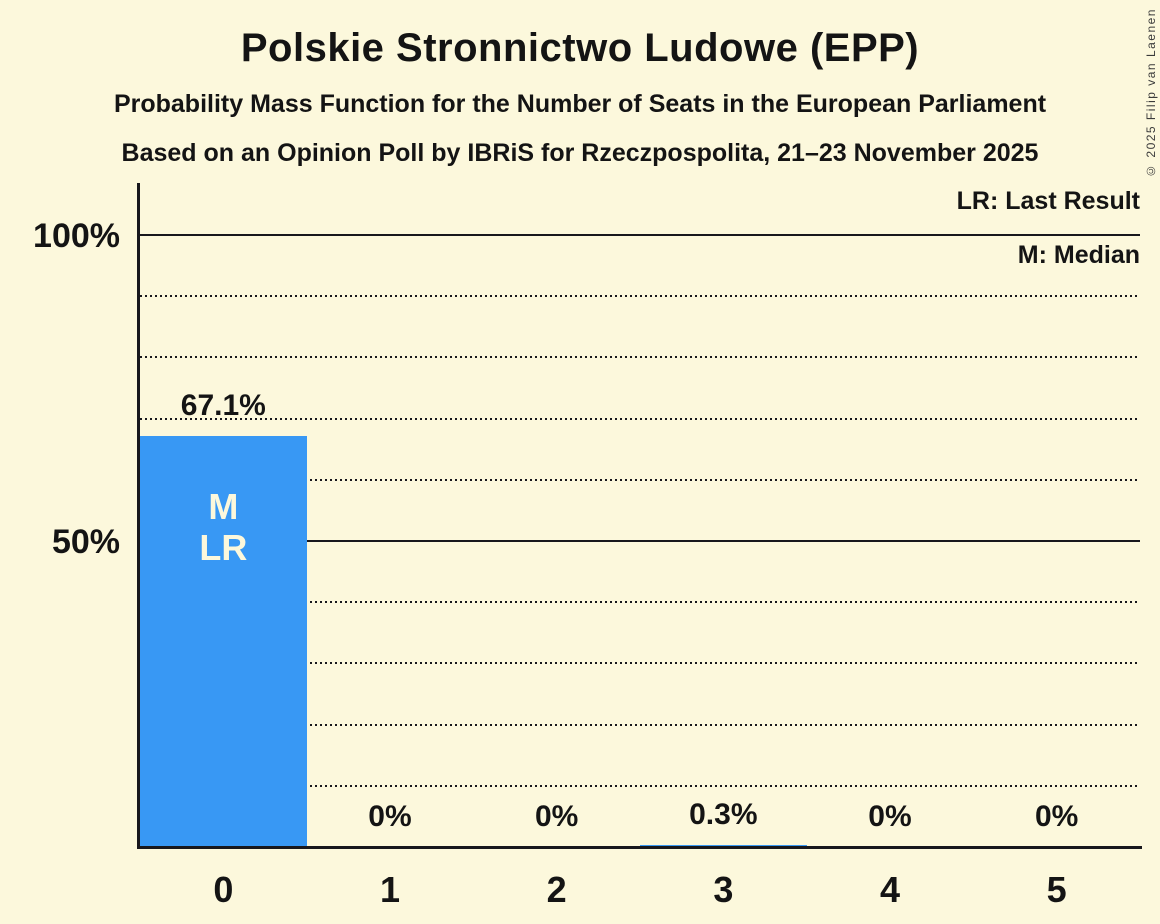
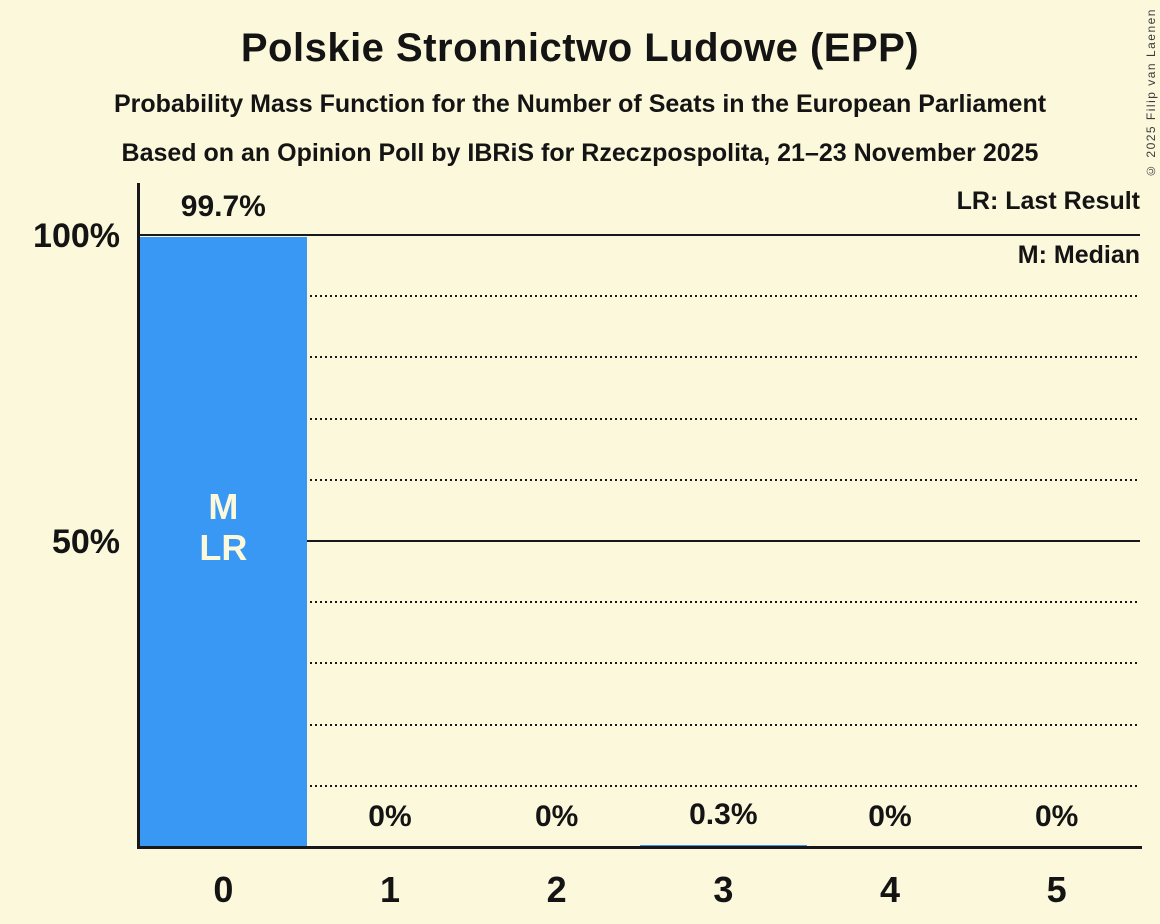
0: 67.1% -> 99.7%
